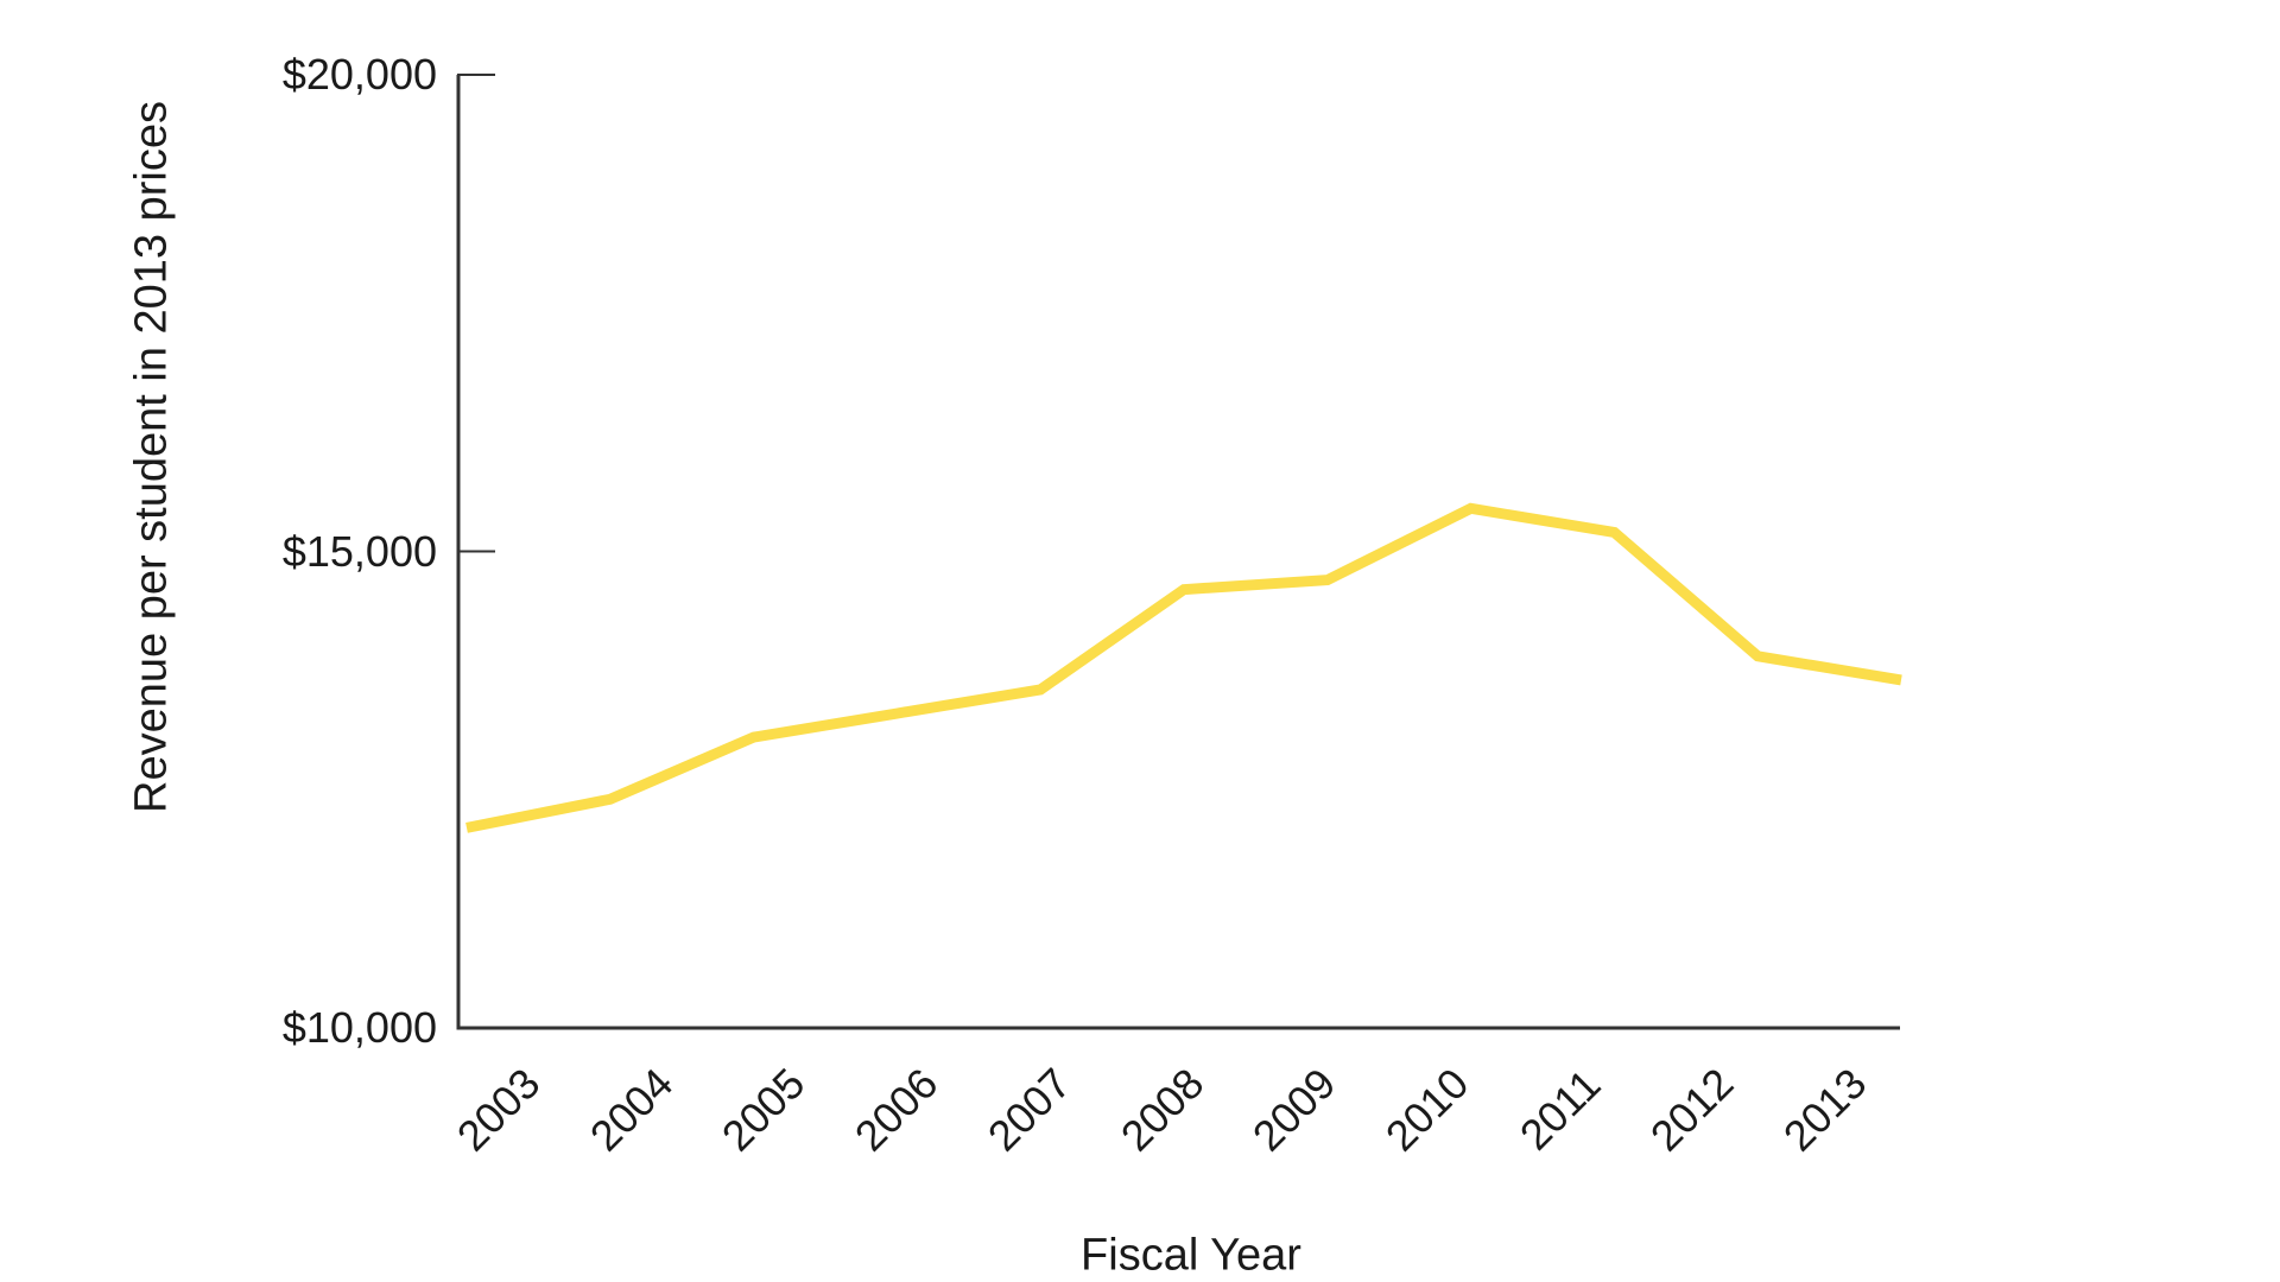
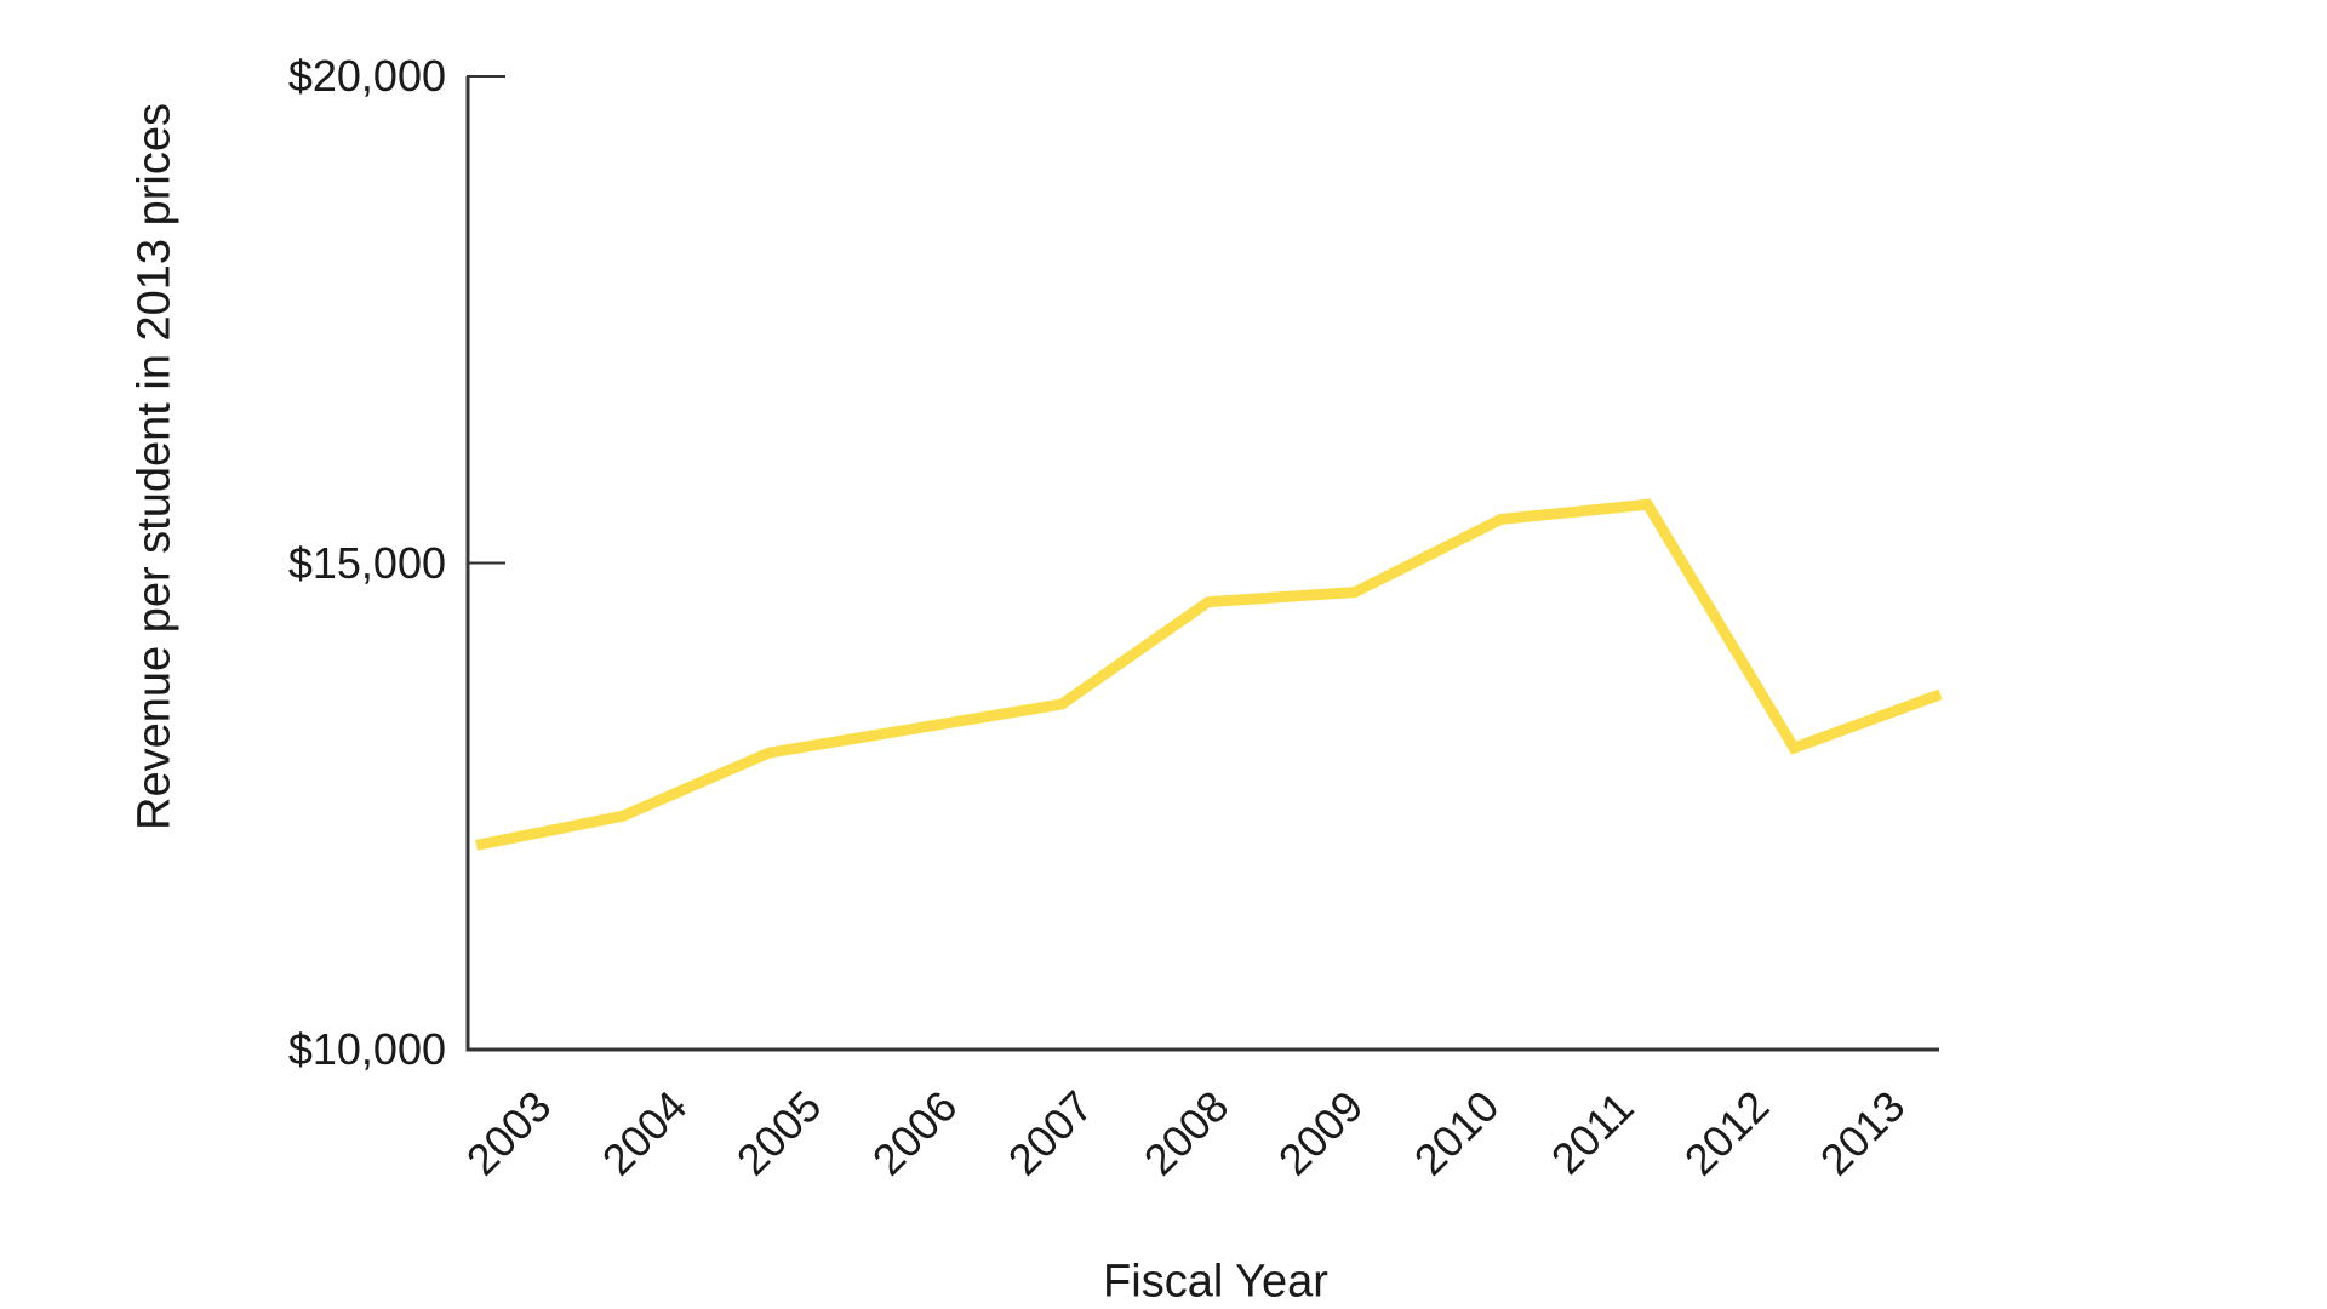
2011: $15200 -> $15600
2012: $13900 -> $13100
